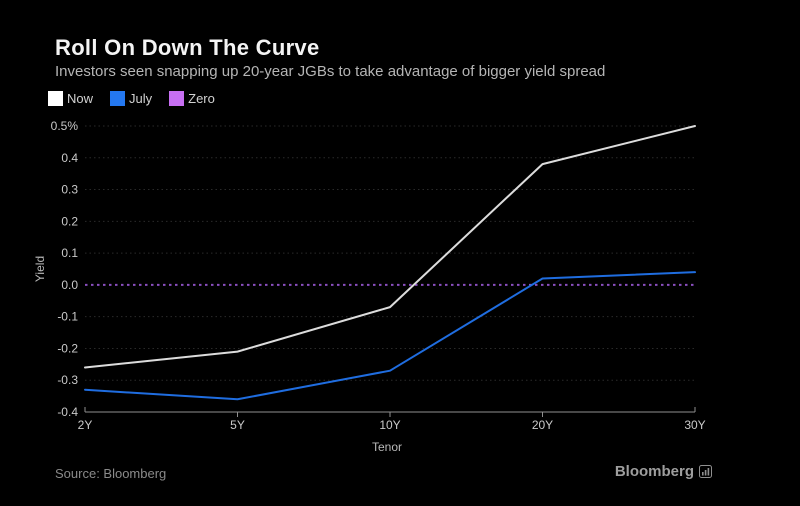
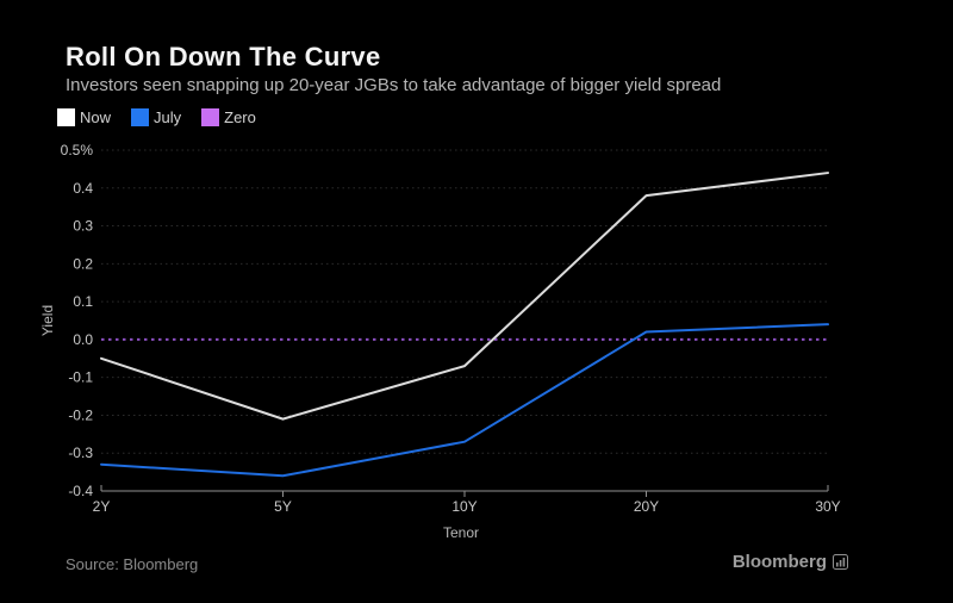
Now/2Y: -0.26% -> -0.05%
Now/30Y: 0.50% -> 0.44%
